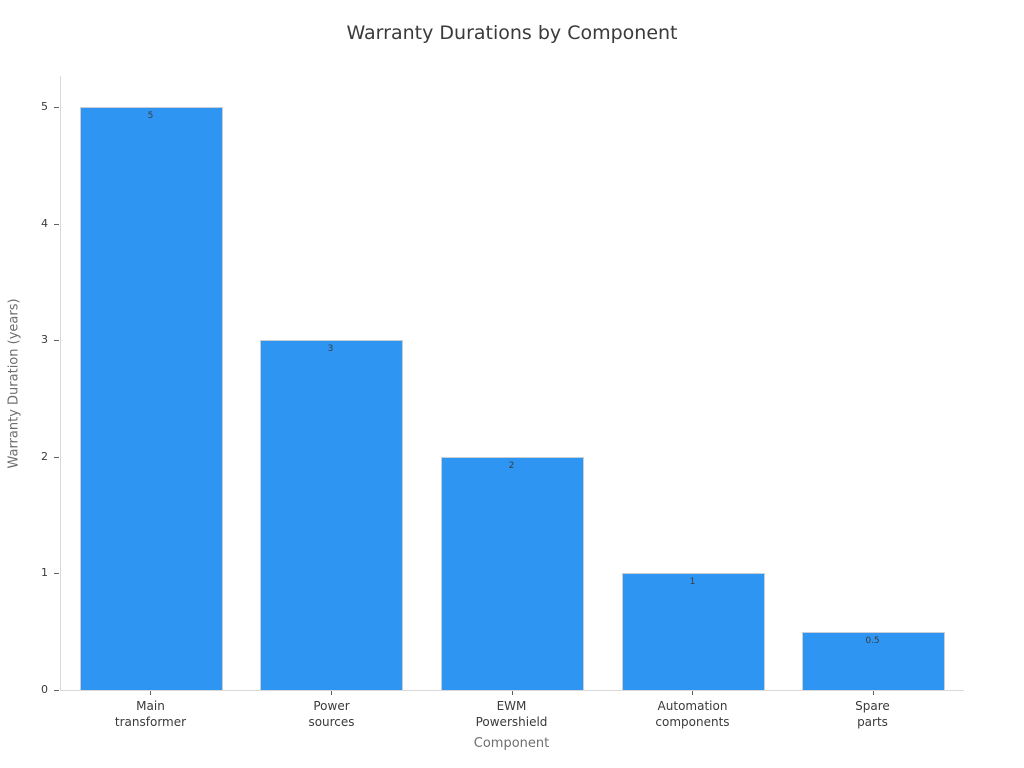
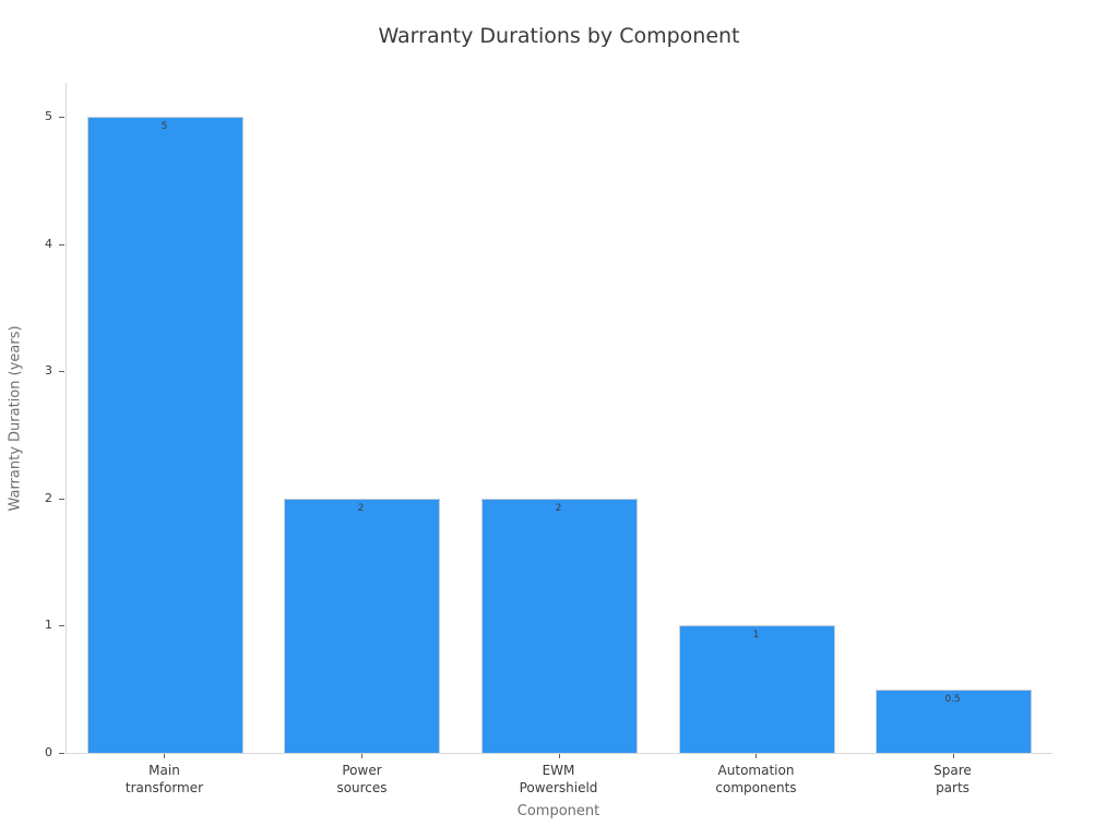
Power sources: 3 -> 2
